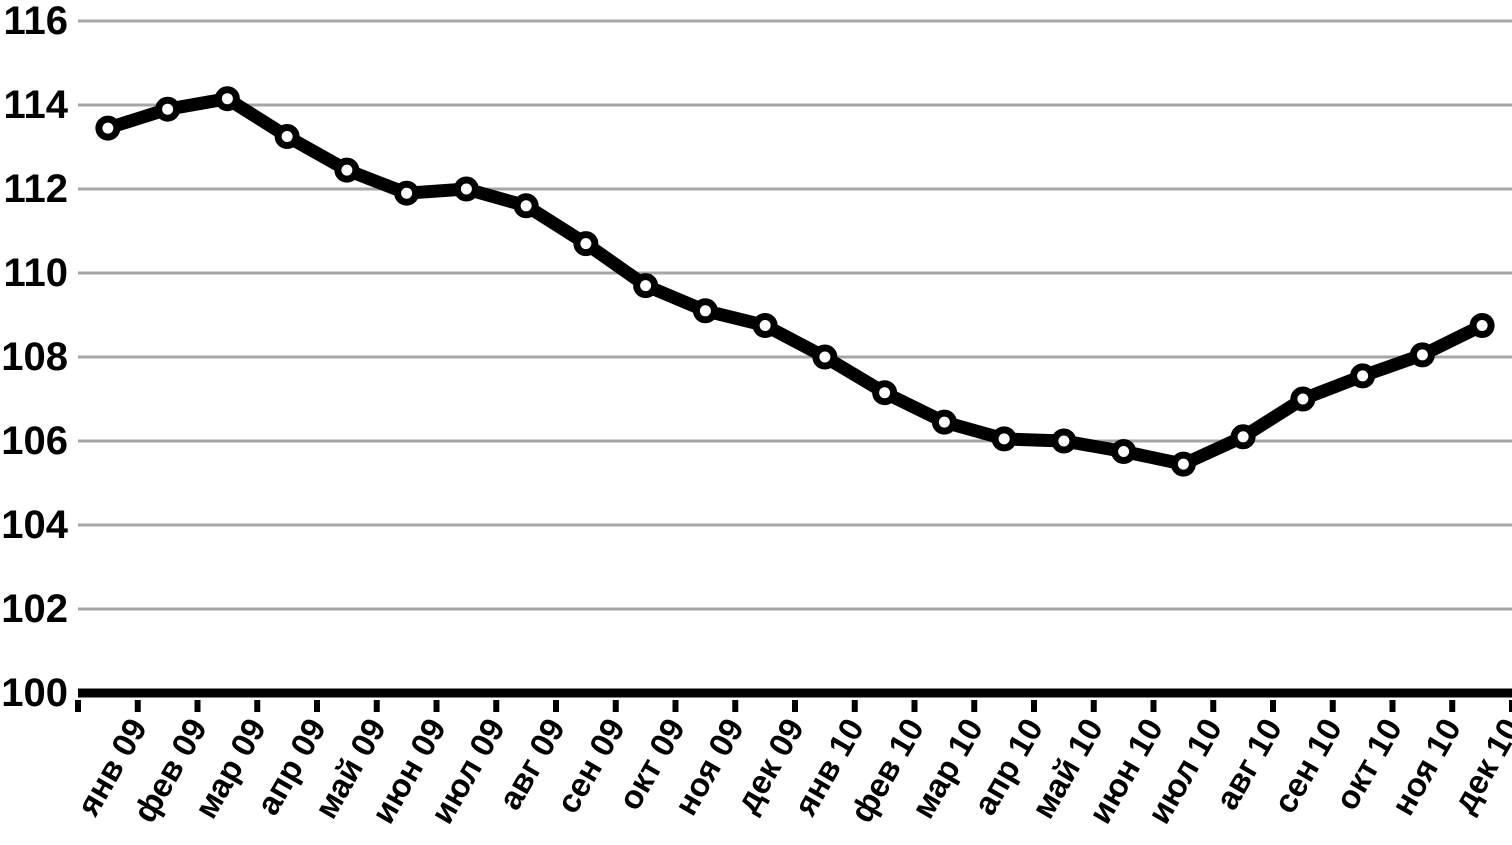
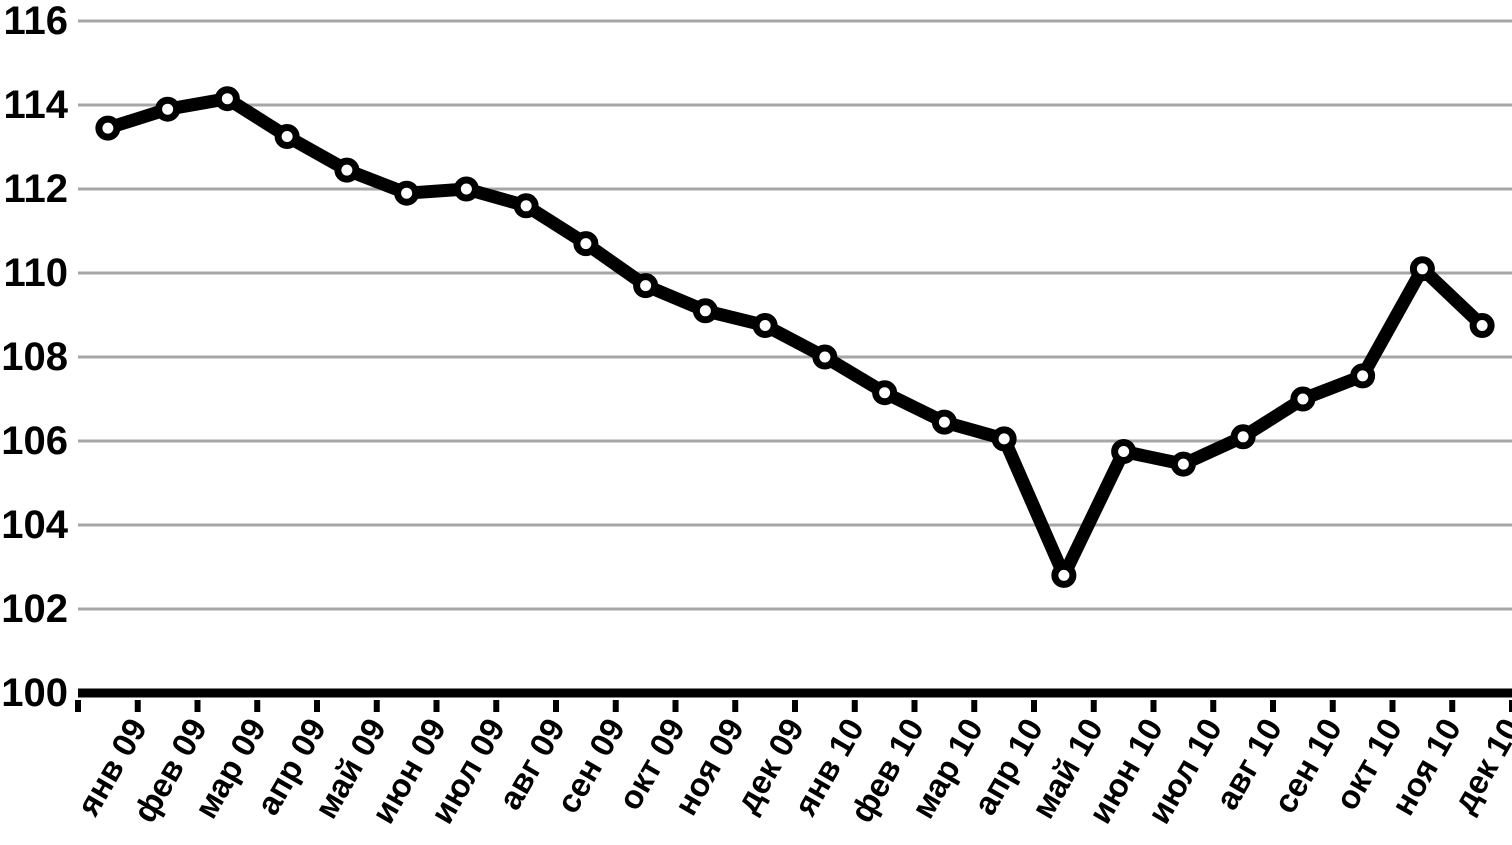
май 10: 106.0 -> 102.8
ноя 10: 108.0 -> 110.1
